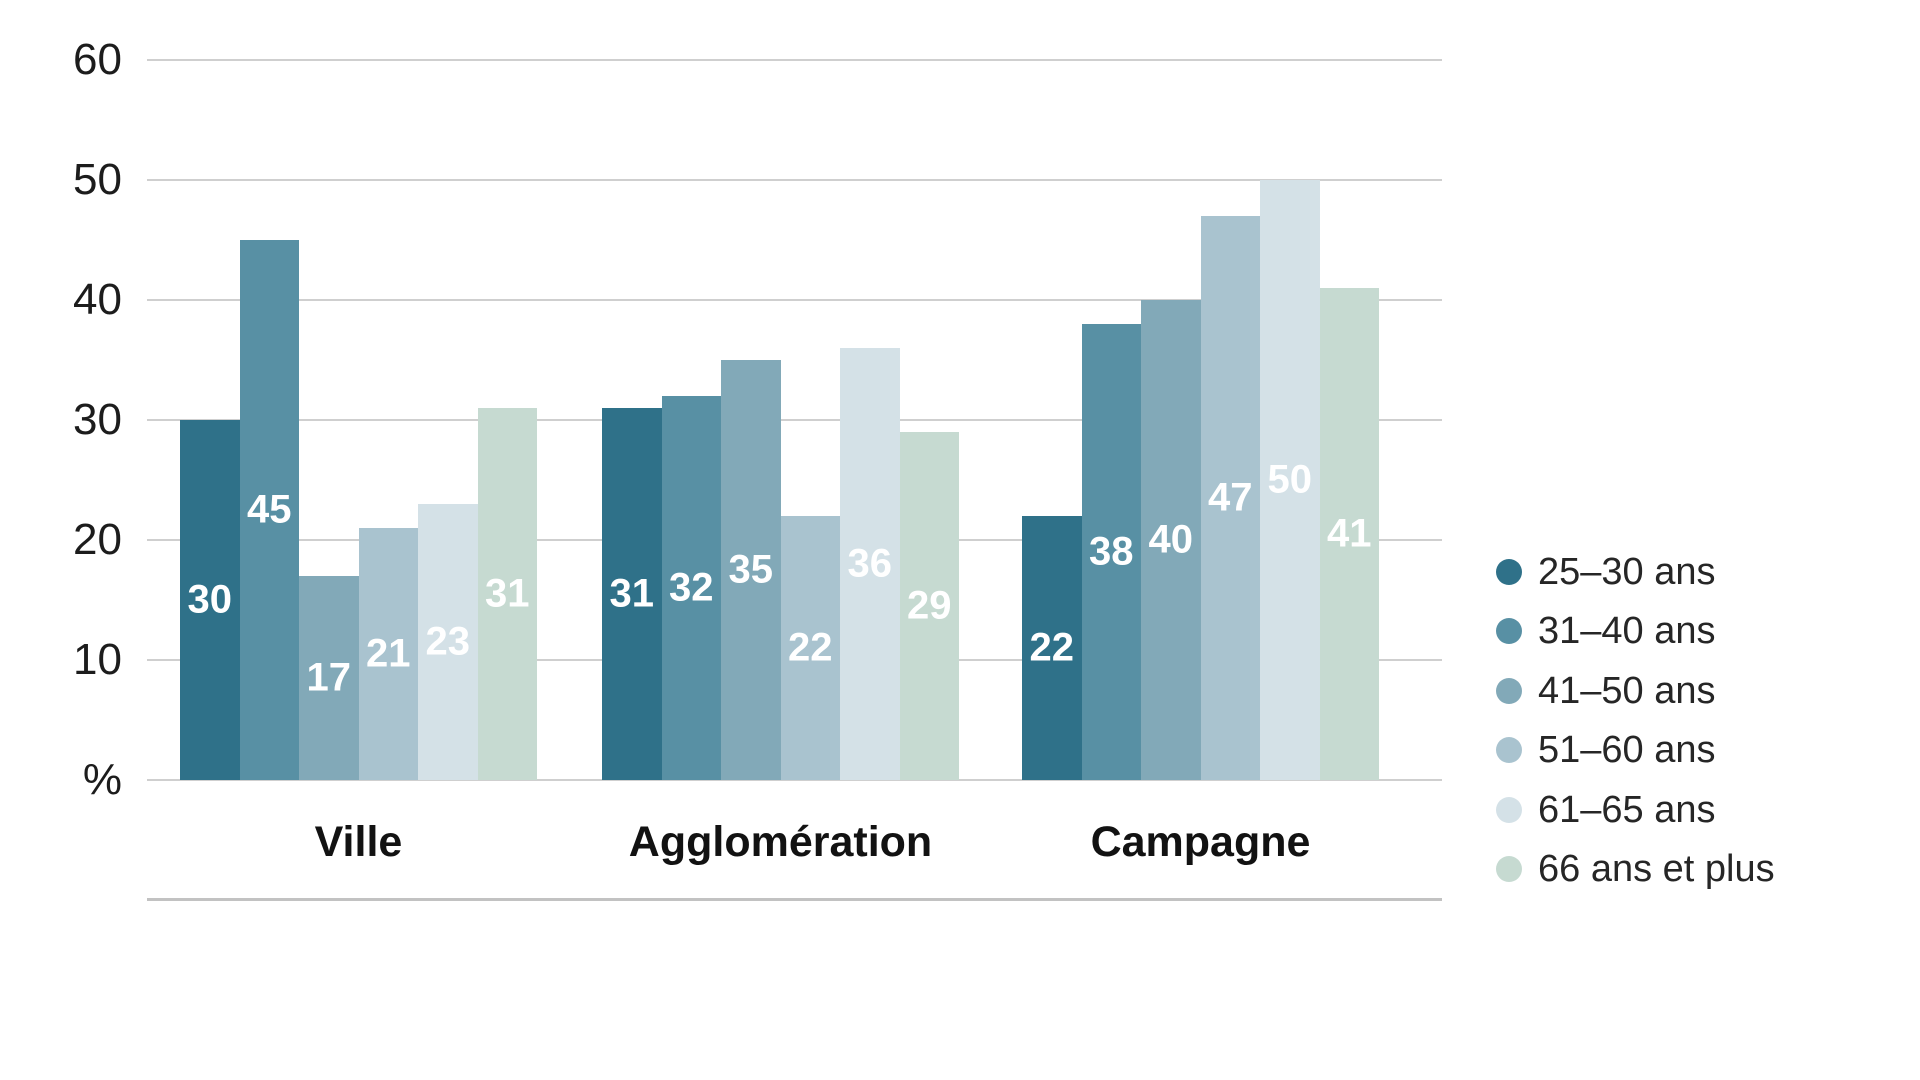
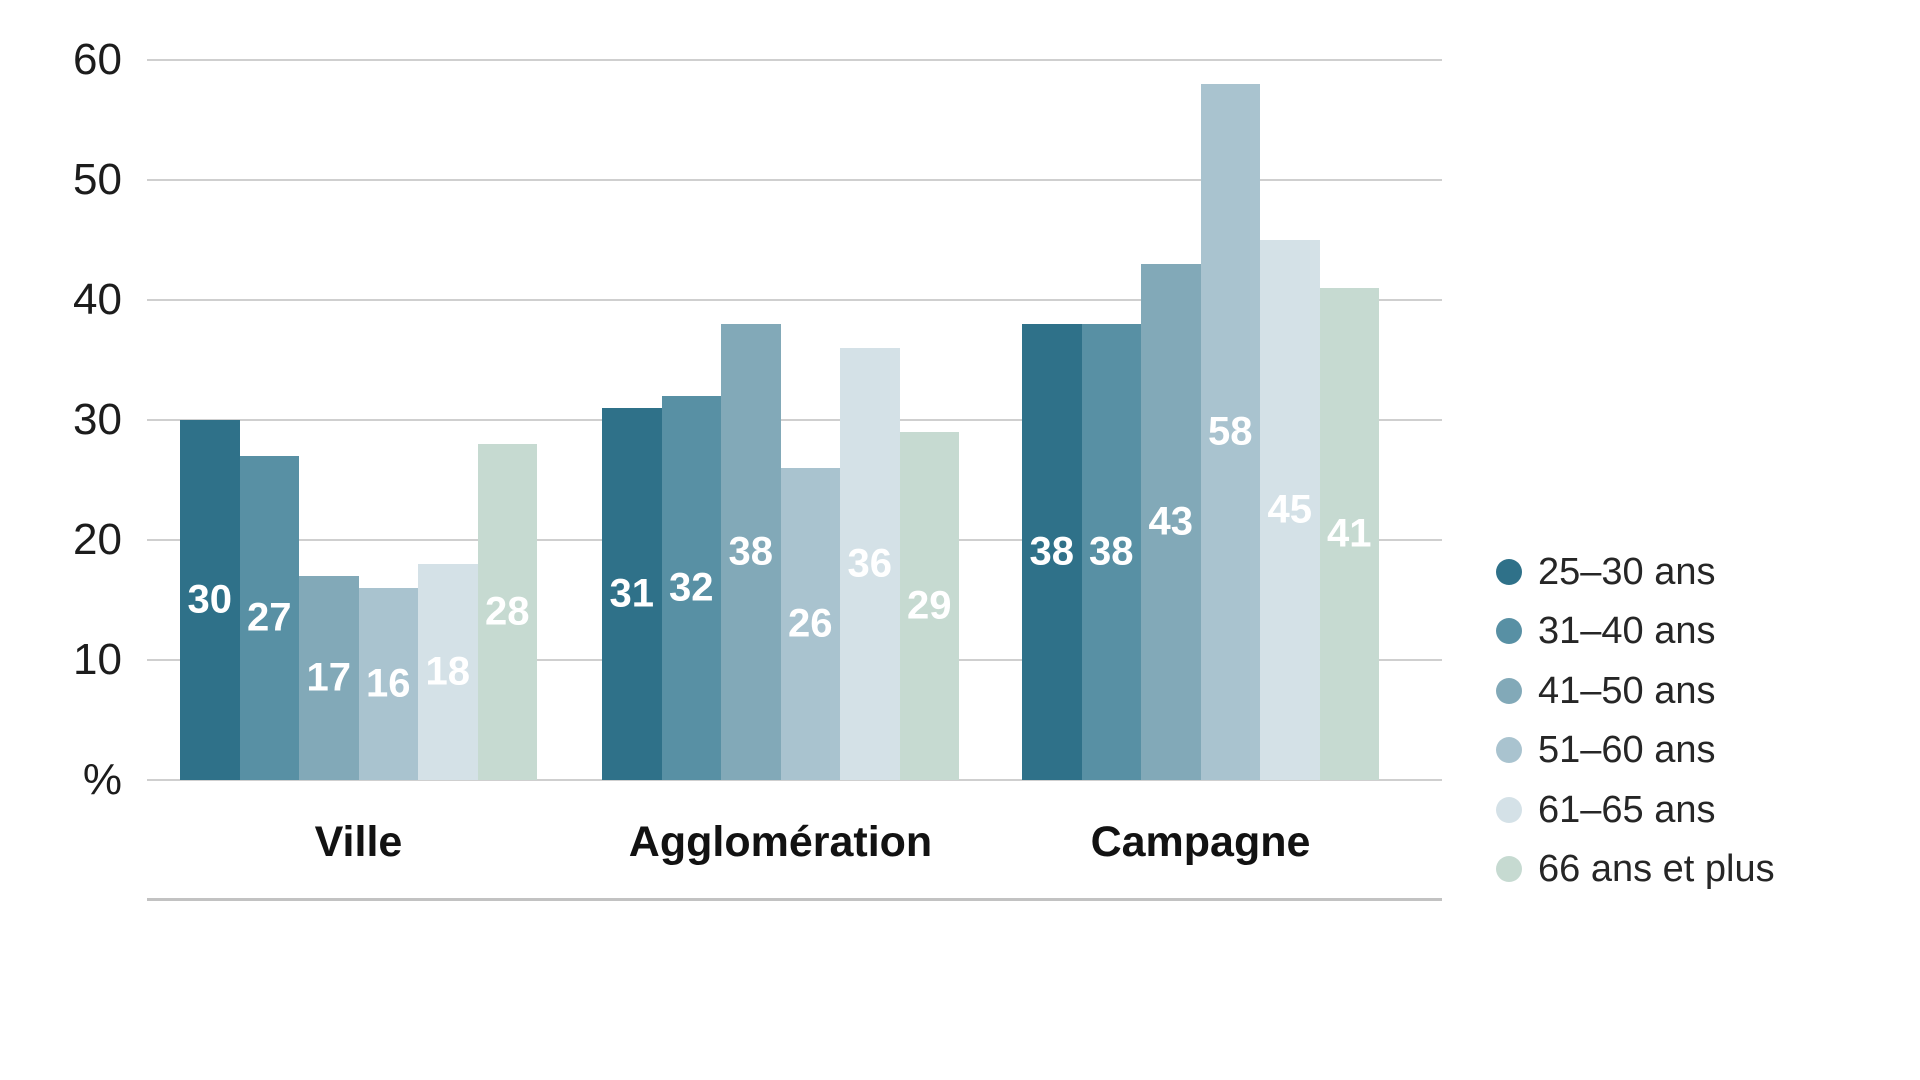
31–40 ans/Ville: 45 -> 27
51–60 ans/Ville: 21 -> 16
61–65 ans/Ville: 23 -> 18
66 ans et plus/Ville: 31 -> 28
41–50 ans/Agglomération: 35 -> 38
51–60 ans/Agglomération: 22 -> 26
25–30 ans/Campagne: 22 -> 38
41–50 ans/Campagne: 40 -> 43
51–60 ans/Campagne: 47 -> 58
61–65 ans/Campagne: 50 -> 45
